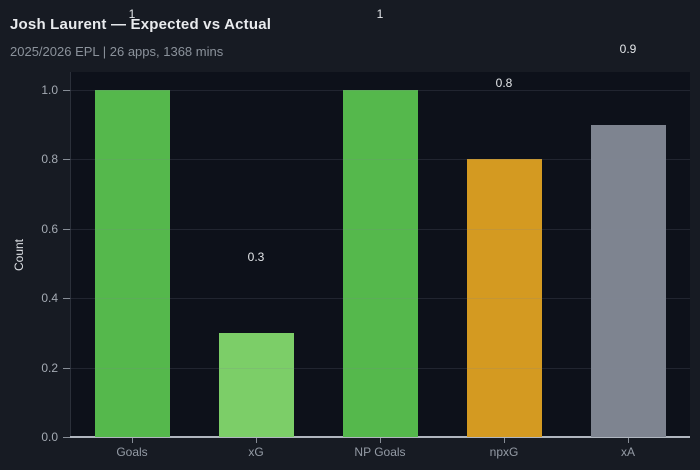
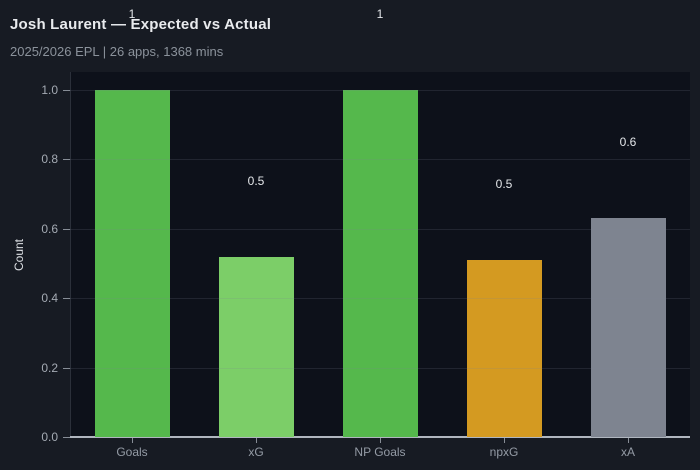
xG: 0.3 -> 0.5
npxG: 0.8 -> 0.5
xA: 0.9 -> 0.6
